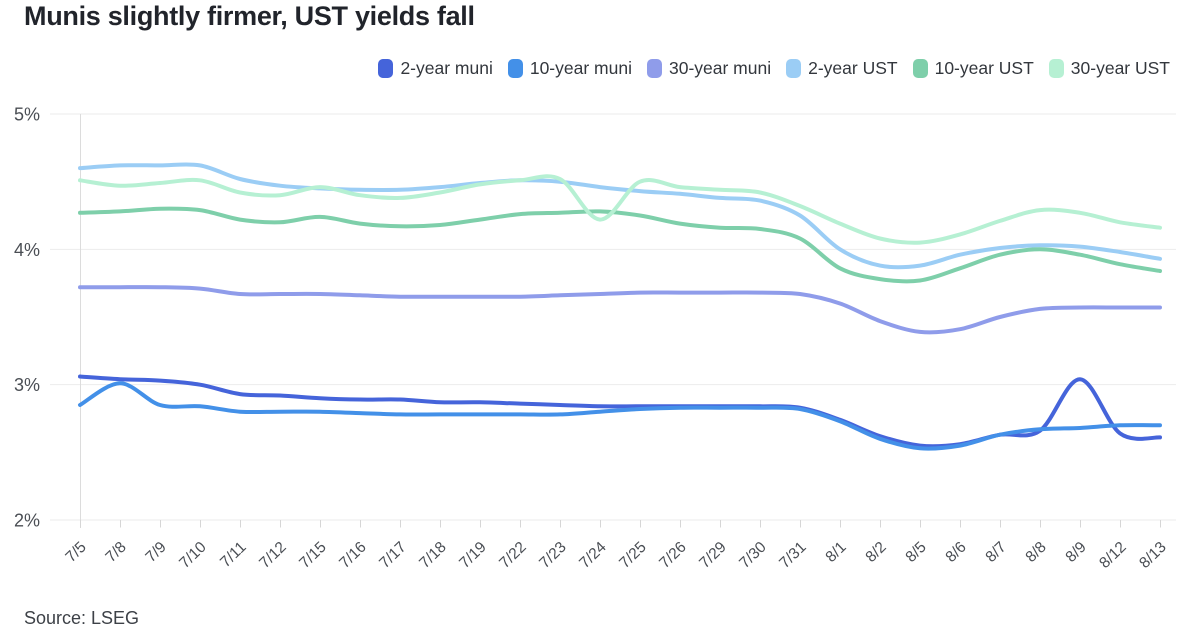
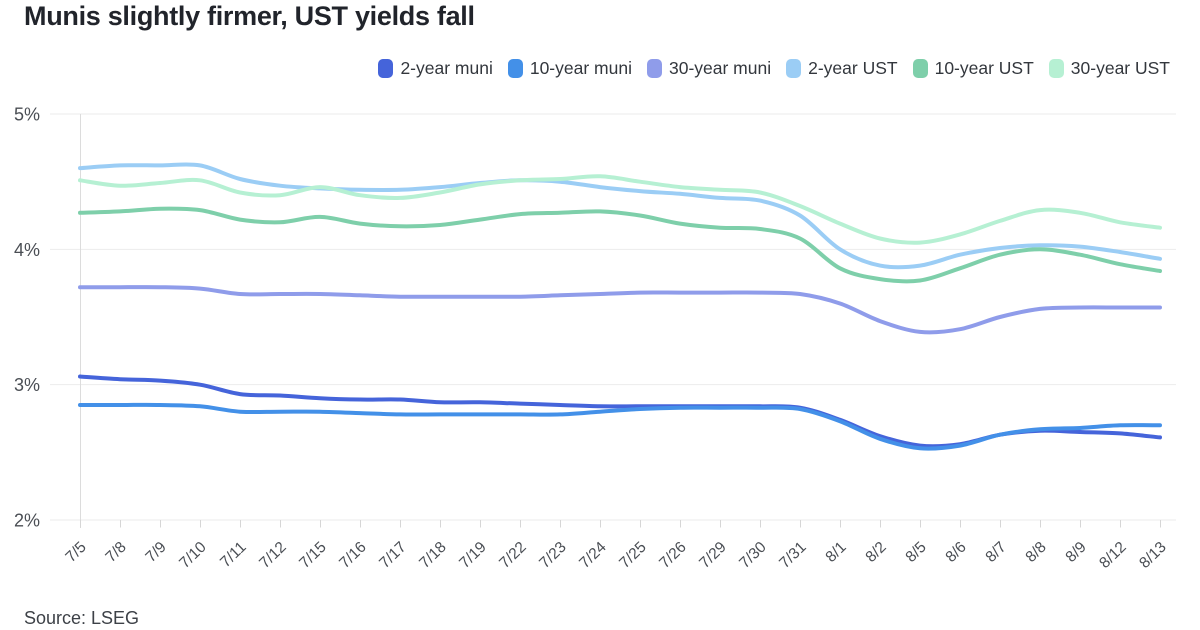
10-year muni/7/8: 3.01% -> 2.85%
30-year UST/7/24: 4.22% -> 4.54%
2-year muni/8/9: 3.04% -> 2.65%
